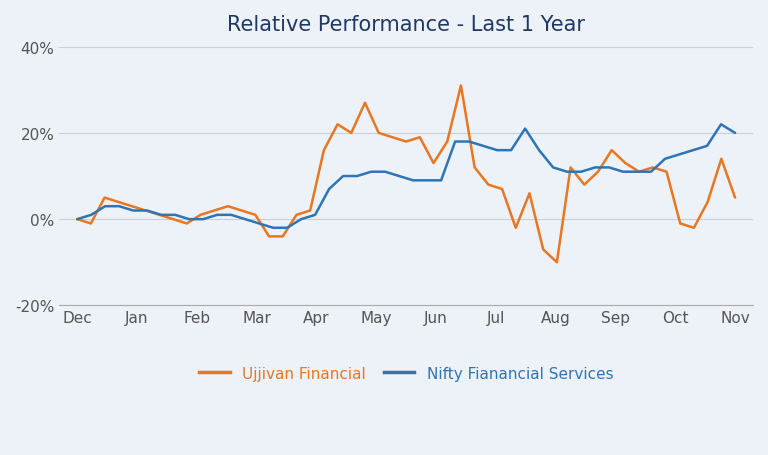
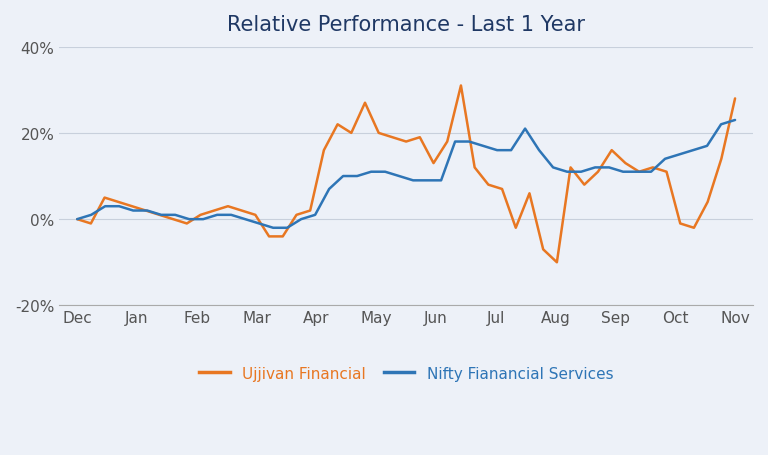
Ujjivan Financial/Nov: 5% -> 28%
Nifty Fianancial Services/Nov: 20% -> 23%
